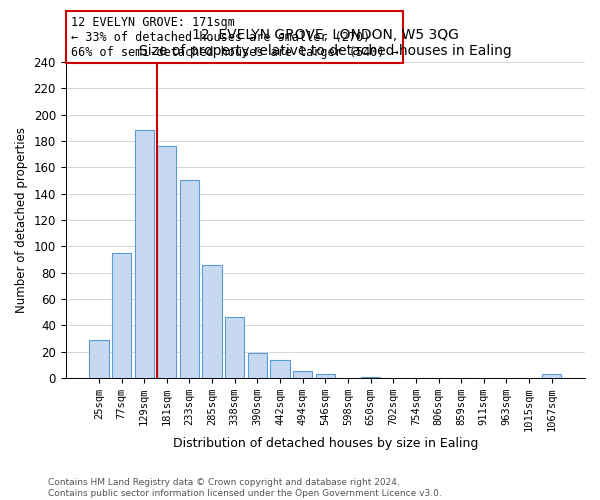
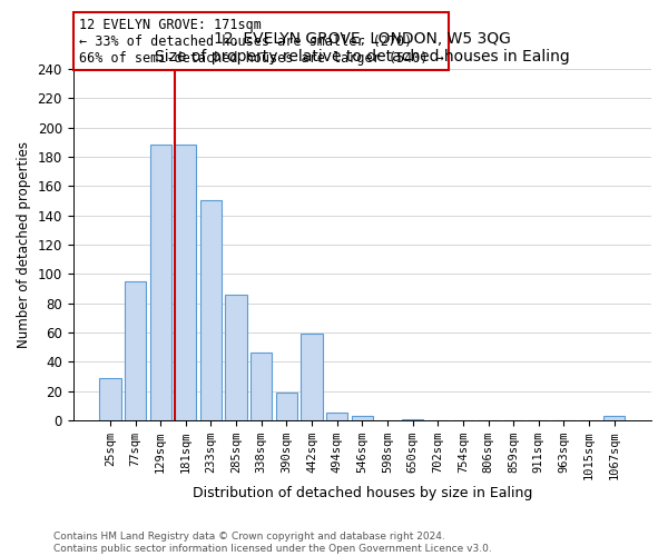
181sqm: 176 -> 188
442sqm: 14 -> 59
